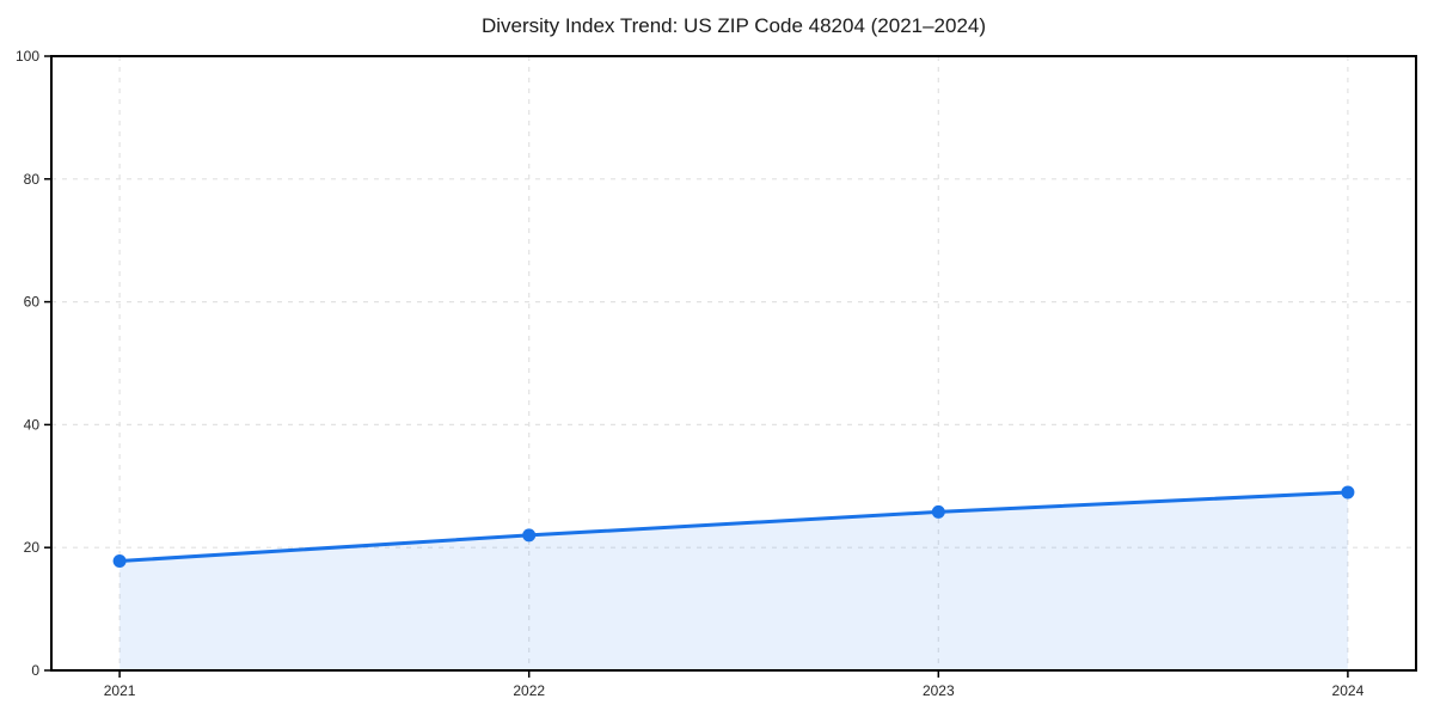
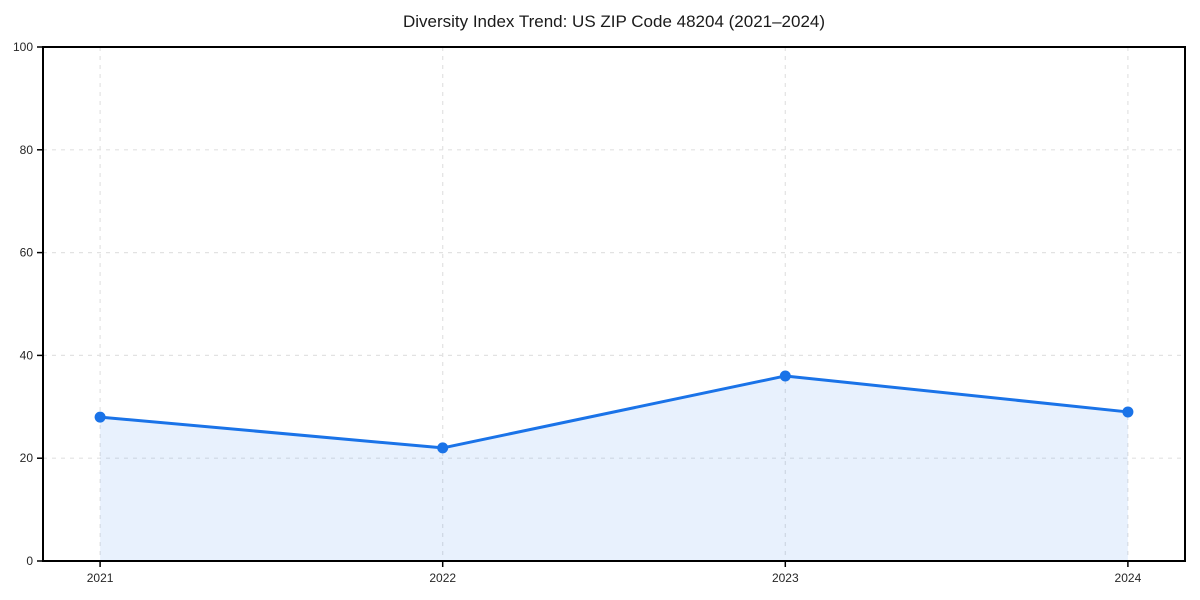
2021: 18 -> 28
2023: 26 -> 36
